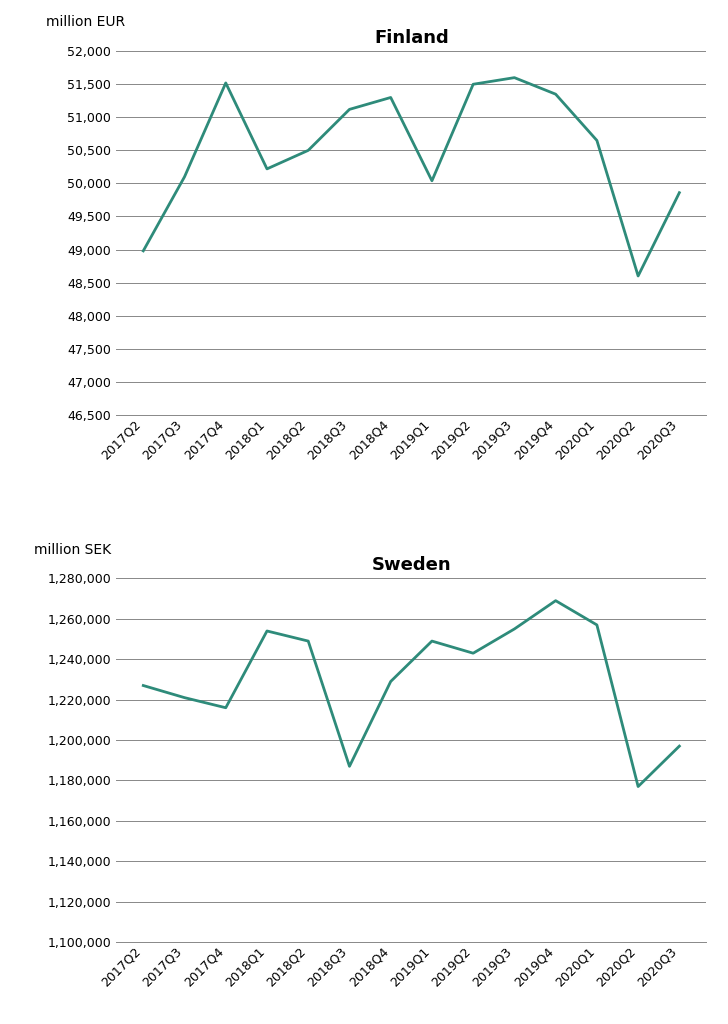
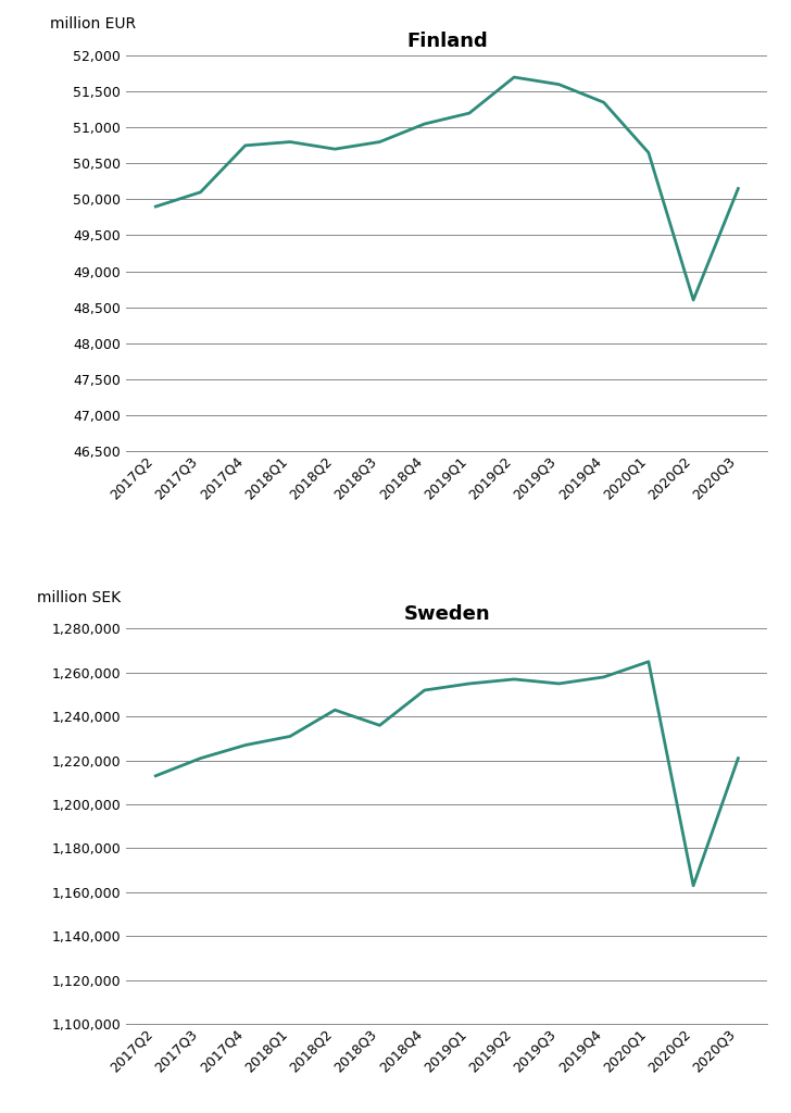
Finland/2017Q2: 48,980 -> 49,900
Finland/2017Q4: 51,520 -> 50,750
Finland/2018Q1: 50,220 -> 50,800
Finland/2018Q2: 50,500 -> 50,700
Finland/2018Q3: 51,120 -> 50,800
Finland/2018Q4: 51,300 -> 51,050
Finland/2019Q1: 50,040 -> 51,200
Finland/2019Q2: 51,500 -> 51,700
Finland/2020Q3: 49,860 -> 50,150
Sweden/2017Q2: 1,227,000 -> 1,213,000
Sweden/2017Q4: 1,216,000 -> 1,227,000
Sweden/2018Q1: 1,254,000 -> 1,231,000
Sweden/2018Q2: 1,249,000 -> 1,243,000
Sweden/2018Q3: 1,187,000 -> 1,236,000
Sweden/2018Q4: 1,229,000 -> 1,252,000
Sweden/2019Q1: 1,249,000 -> 1,255,000
Sweden/2019Q2: 1,243,000 -> 1,257,000
Sweden/2019Q4: 1,269,000 -> 1,258,000
Sweden/2020Q1: 1,257,000 -> 1,265,000
Sweden/2020Q2: 1,177,000 -> 1,163,000
Sweden/2020Q3: 1,197,000 -> 1,221,000
